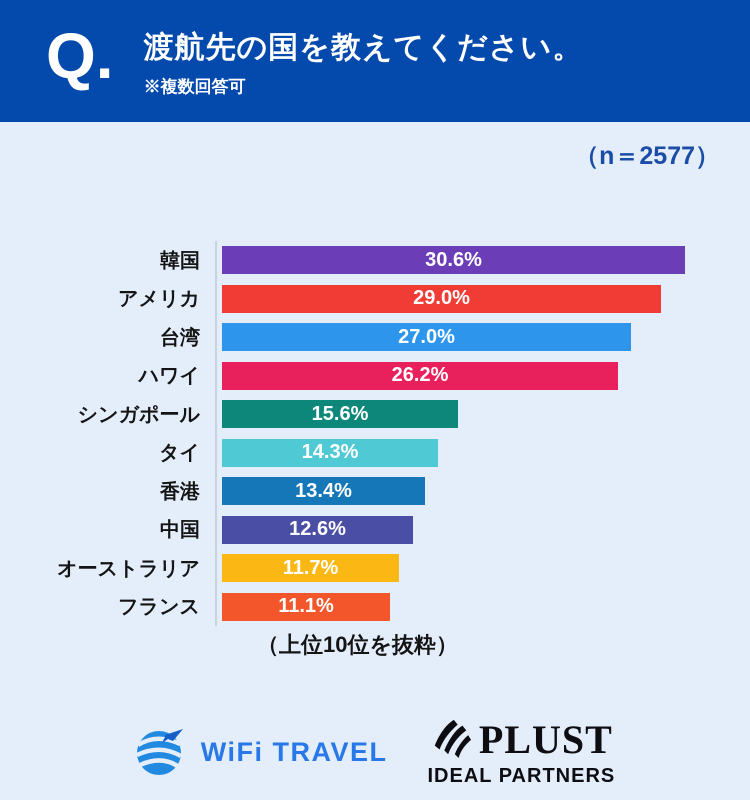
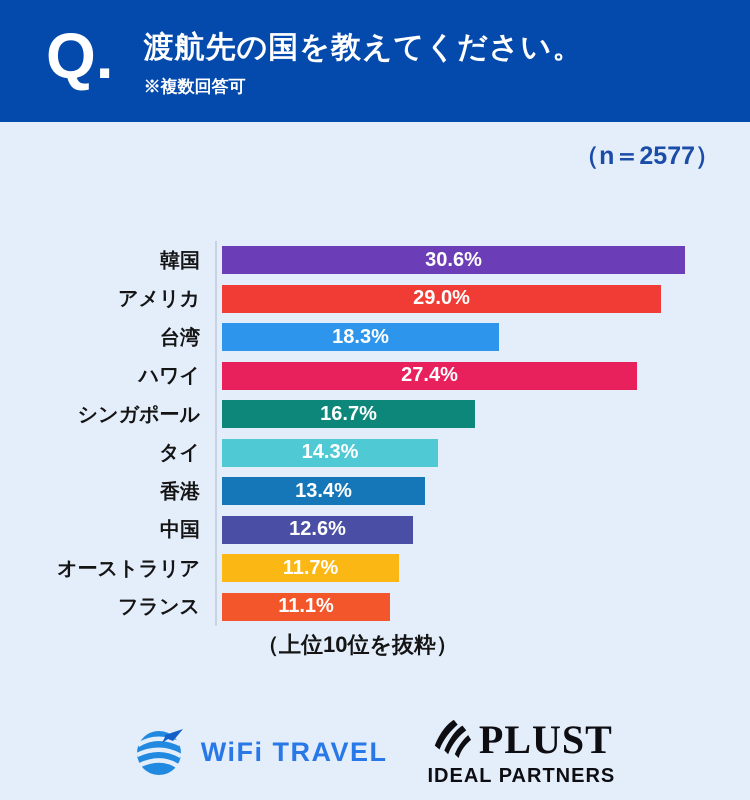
台湾: 27.0% -> 18.3%
ハワイ: 26.2% -> 27.4%
シンガポール: 15.6% -> 16.7%
